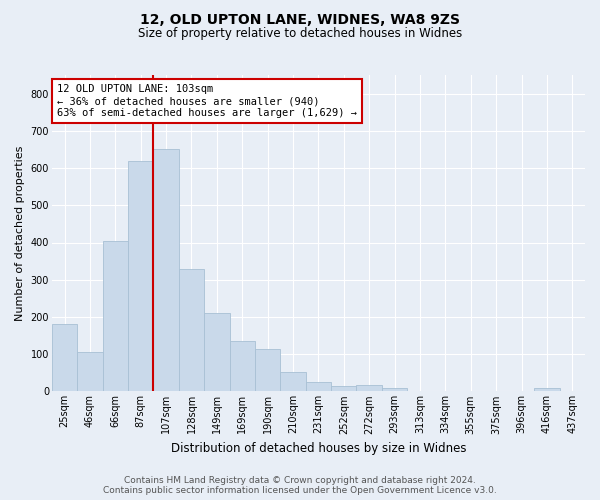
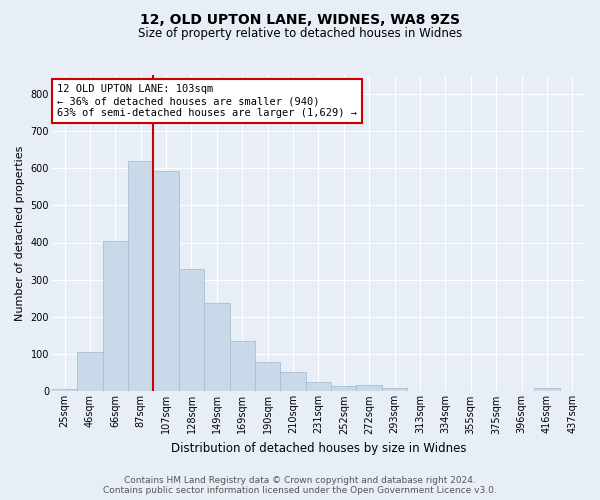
25sqm: 180 -> 7
107sqm: 650 -> 591
149sqm: 210 -> 238
190sqm: 115 -> 78
